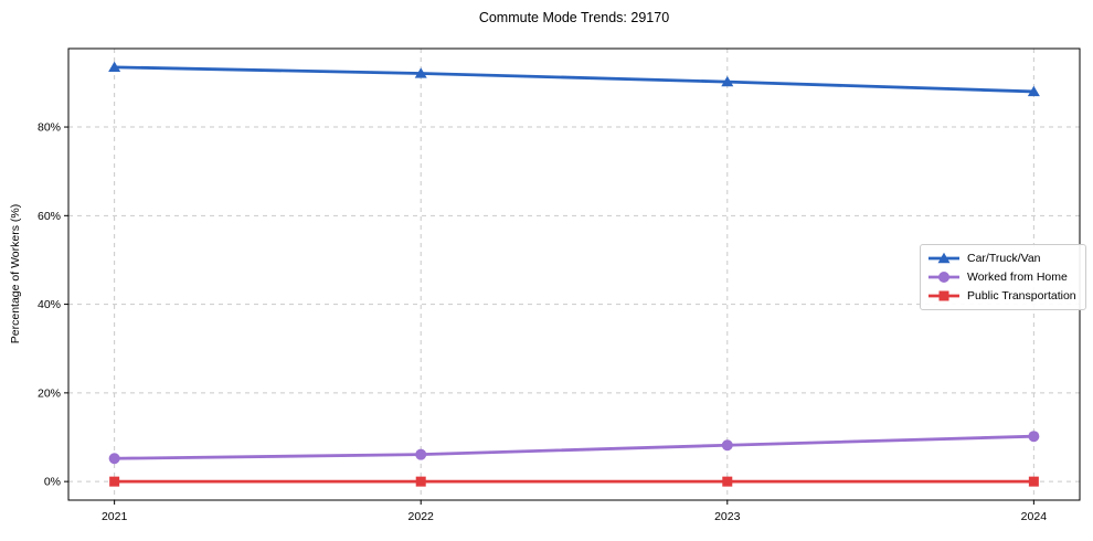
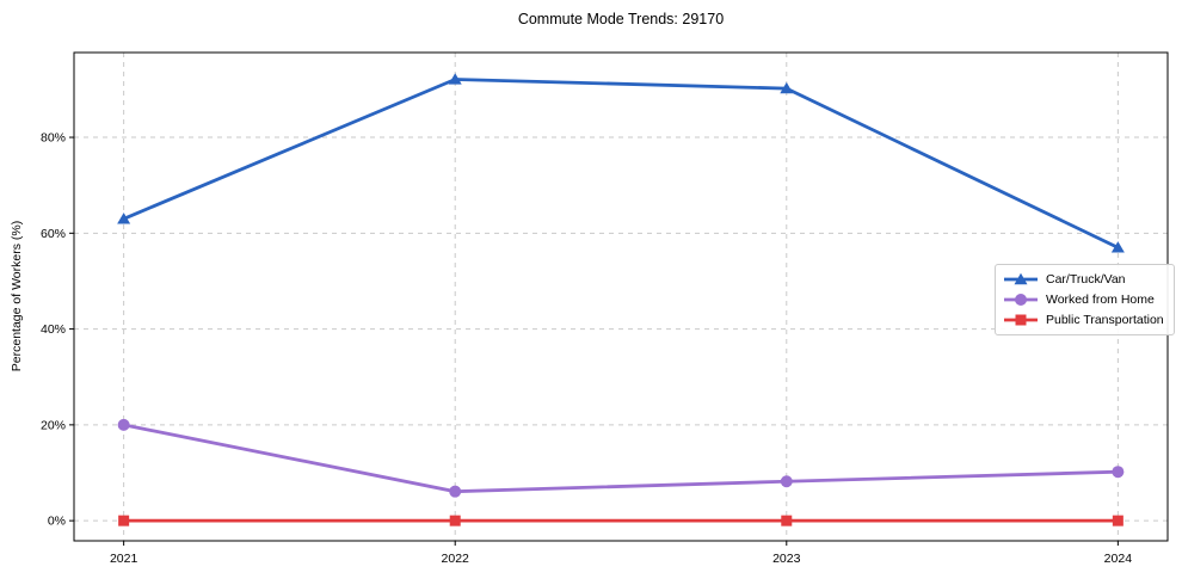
Car/Truck/Van/2021: 94% -> 63%
Worked from Home/2021: 5% -> 20%
Car/Truck/Van/2024: 88% -> 57%
